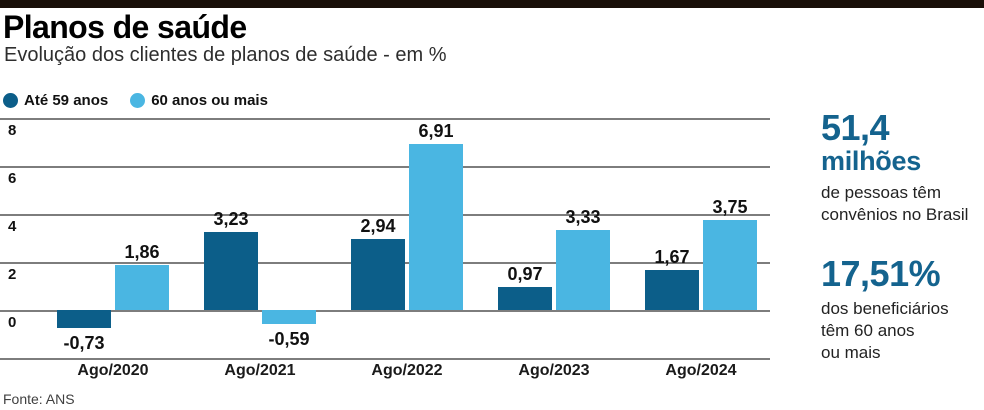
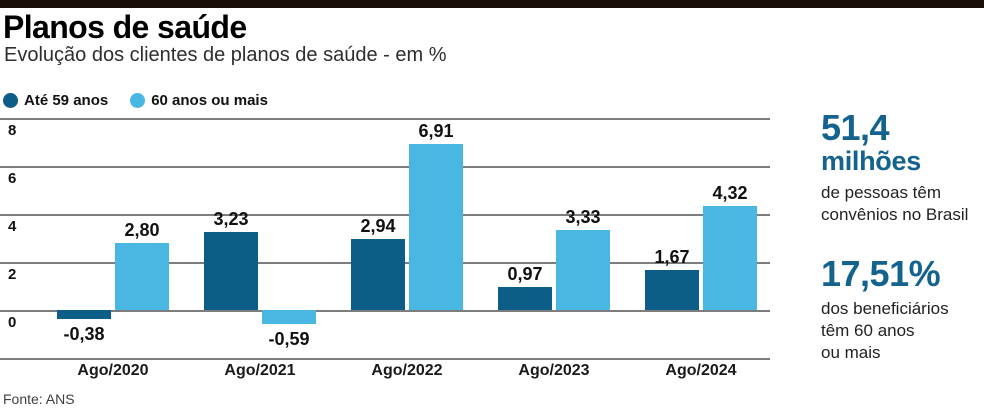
Até 59 anos/Ago/2020: -0,73 -> -0,38
60 anos ou mais/Ago/2020: 1,86 -> 2,80
60 anos ou mais/Ago/2024: 3,75 -> 4,32
